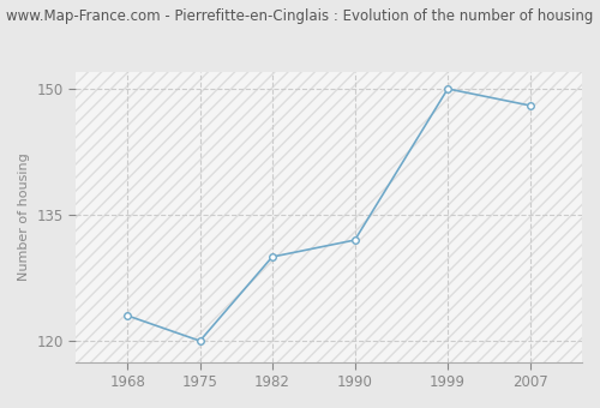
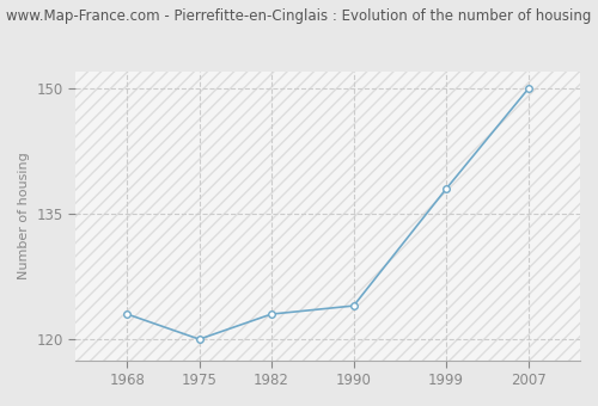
1982: 130 -> 123
1990: 132 -> 124
1999: 150 -> 138
2007: 148 -> 150
